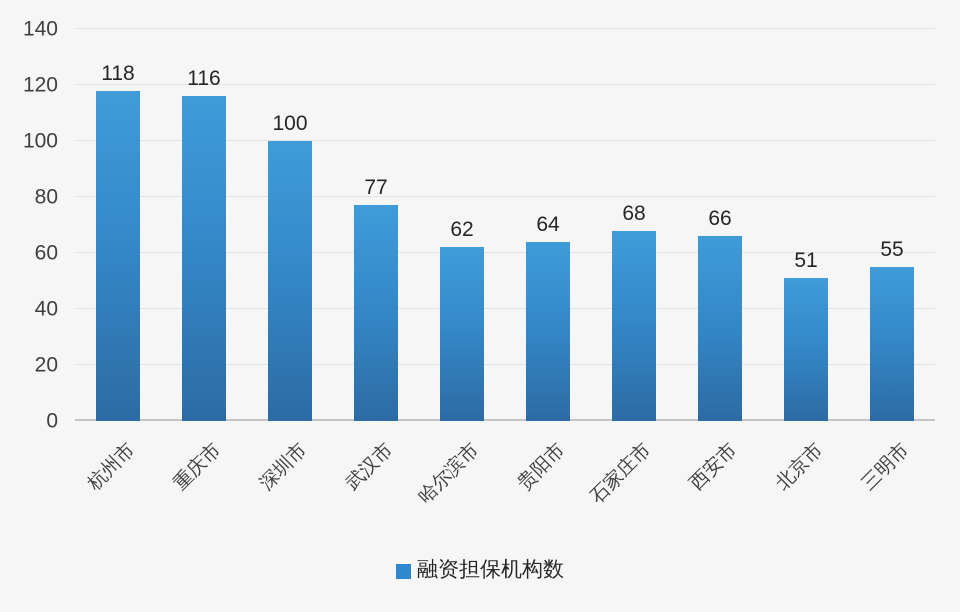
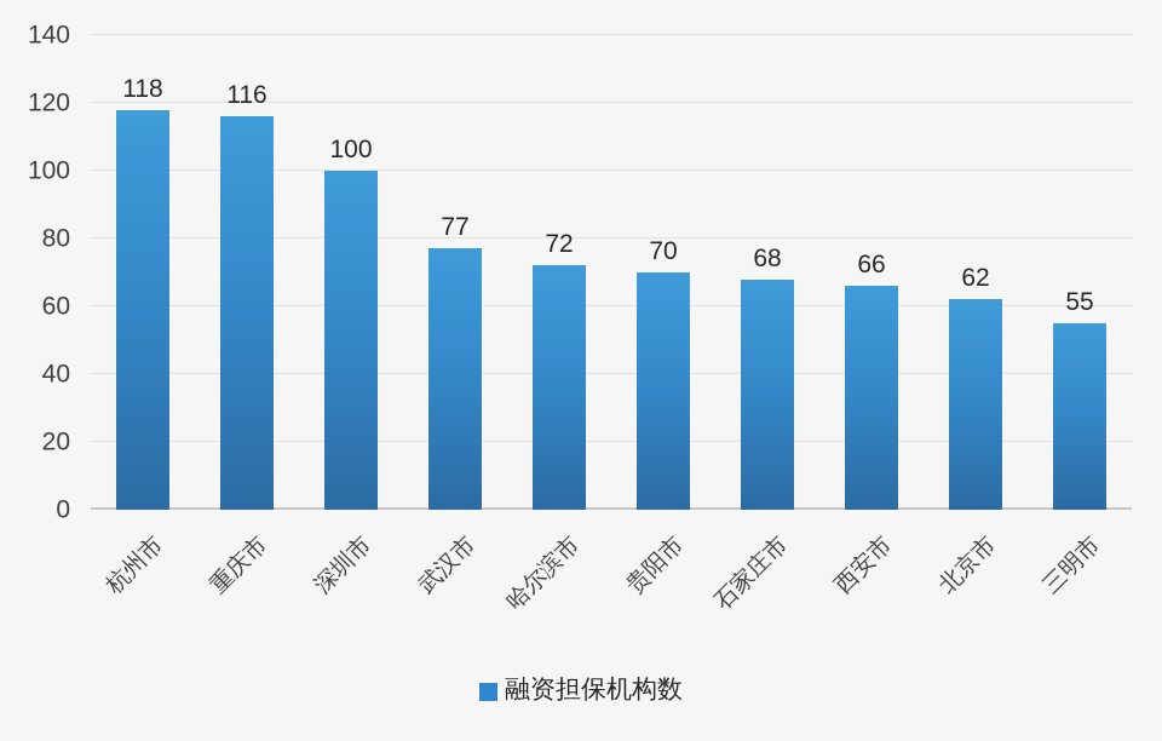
哈尔滨市: 62 -> 72
贵阳市: 64 -> 70
北京市: 51 -> 62
